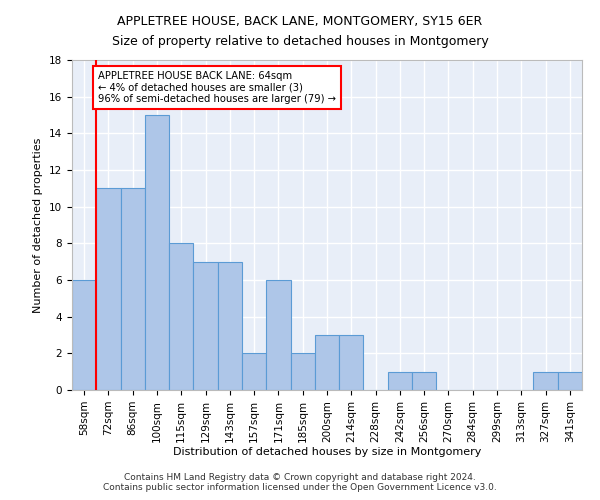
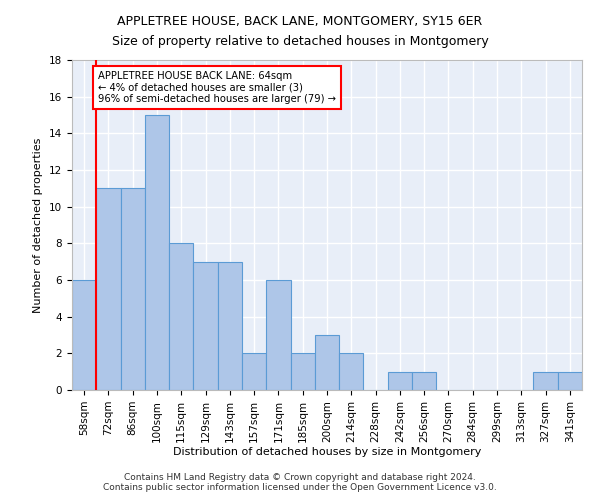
214sqm: 3 -> 2
